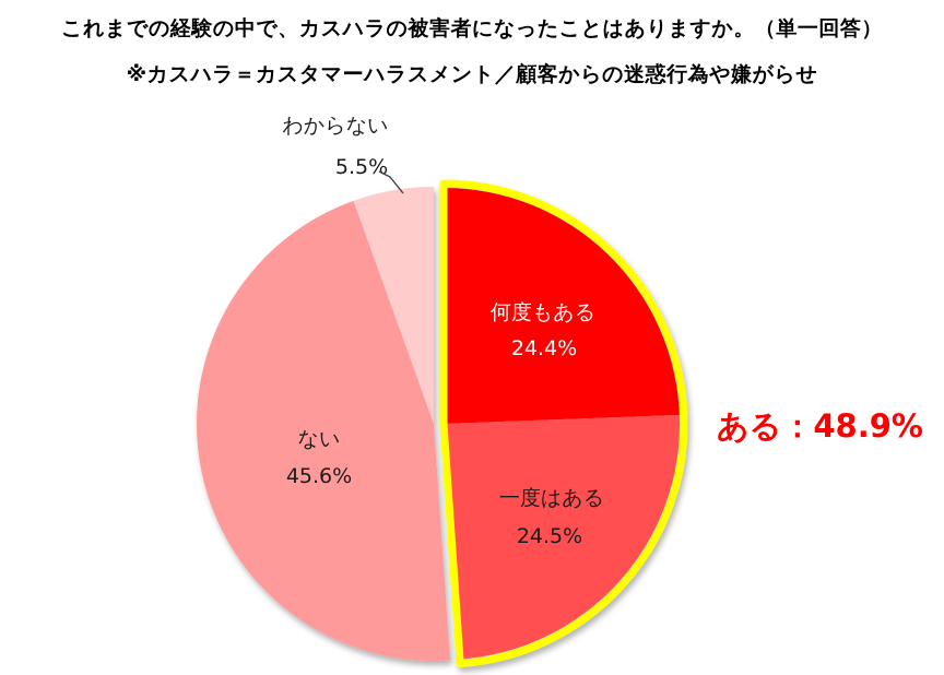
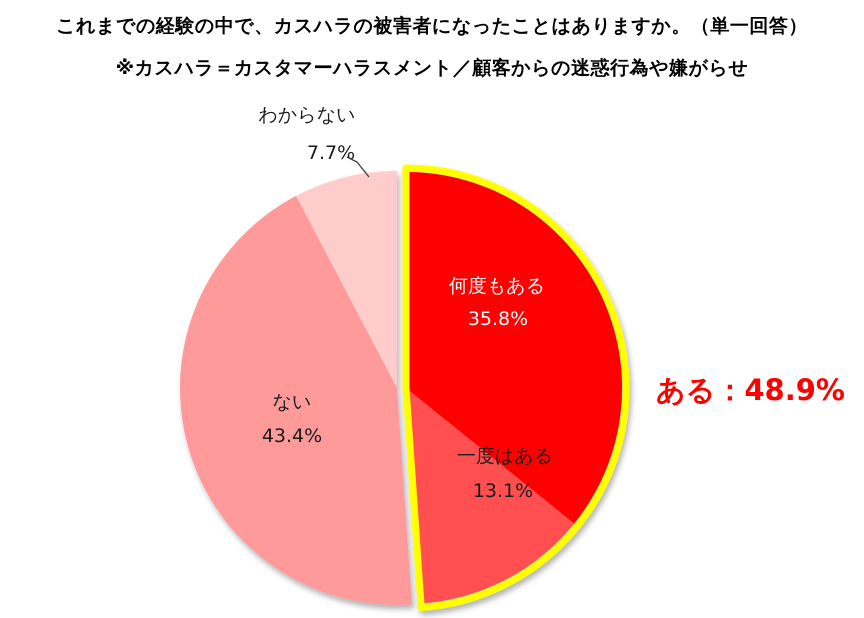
何度もある: 24.4% -> 35.8%
一度はある: 24.5% -> 13.1%
ない: 45.6% -> 43.4%
わからない: 5.5% -> 7.7%
